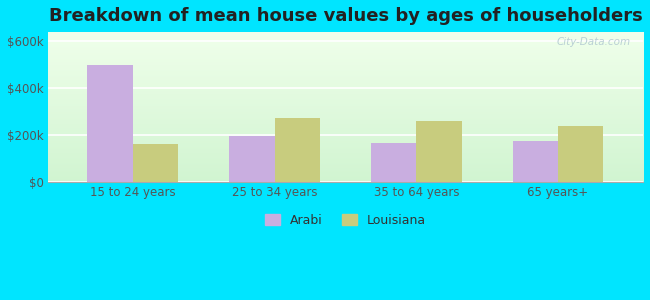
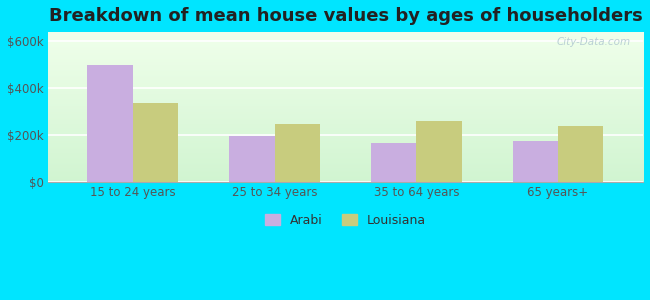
Louisiana/15 to 24 years: $160k -> $335k
Louisiana/25 to 34 years: $270k -> $245k
